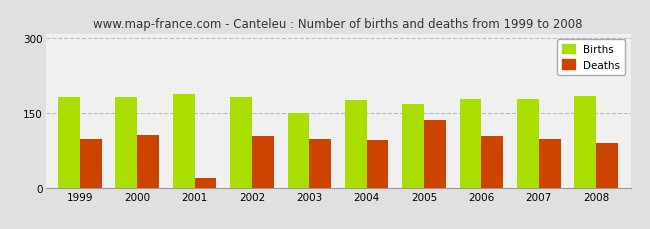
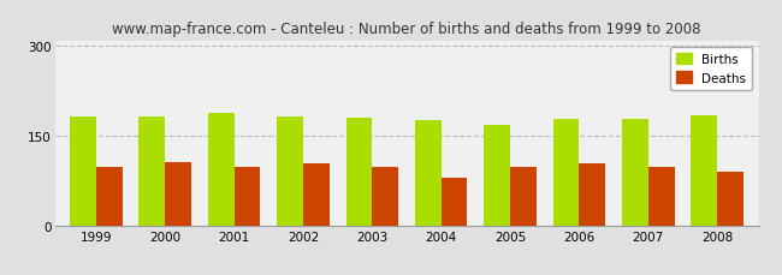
Deaths/2001: 20 -> 97
Births/2003: 150 -> 180
Deaths/2004: 95 -> 80
Deaths/2005: 135 -> 97
